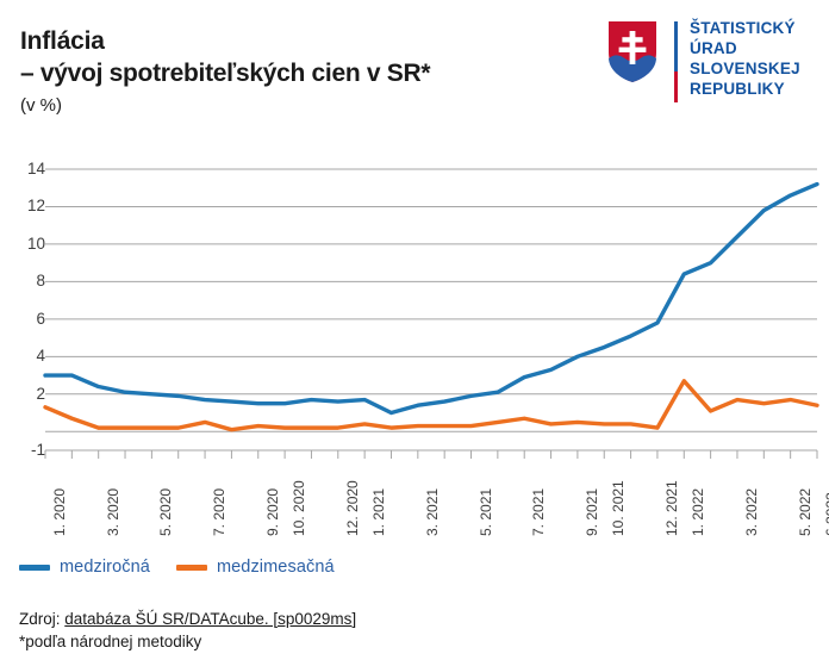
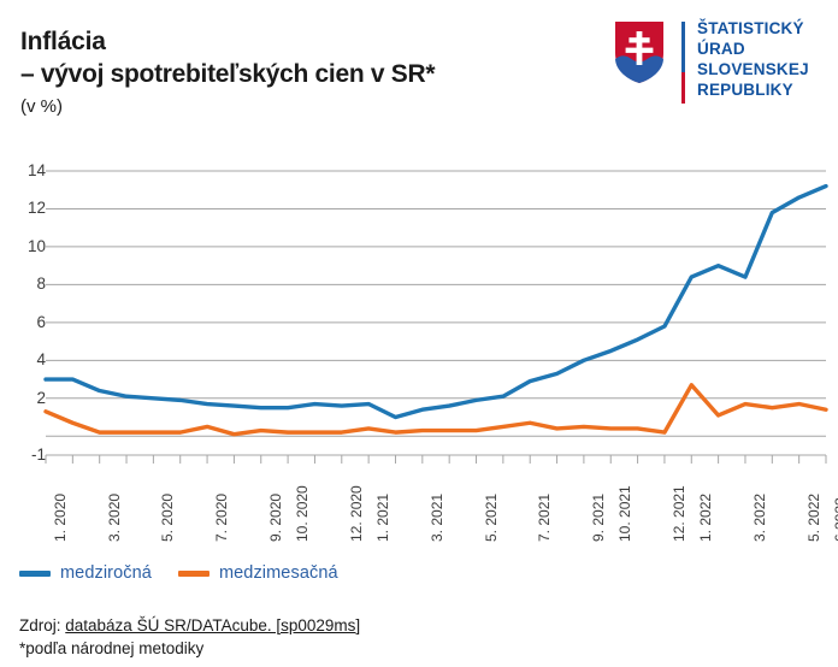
medziročná/3. 2022: 10.4 -> 8.4
